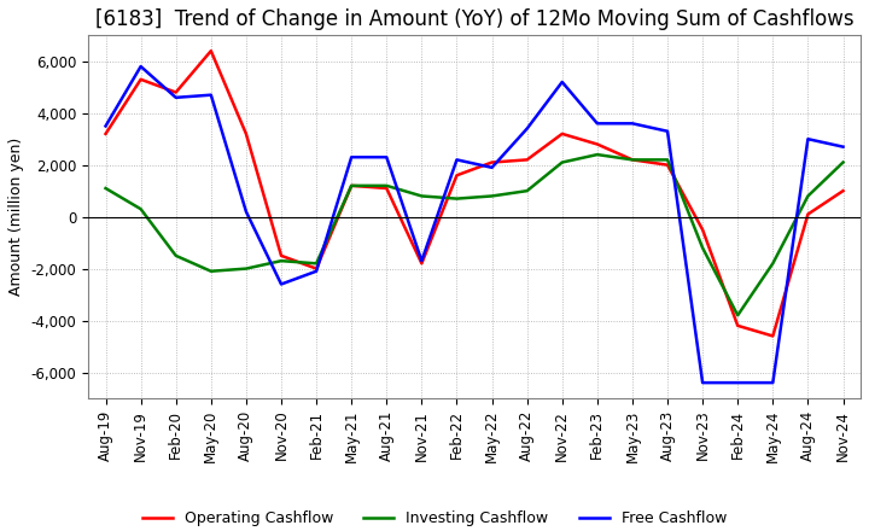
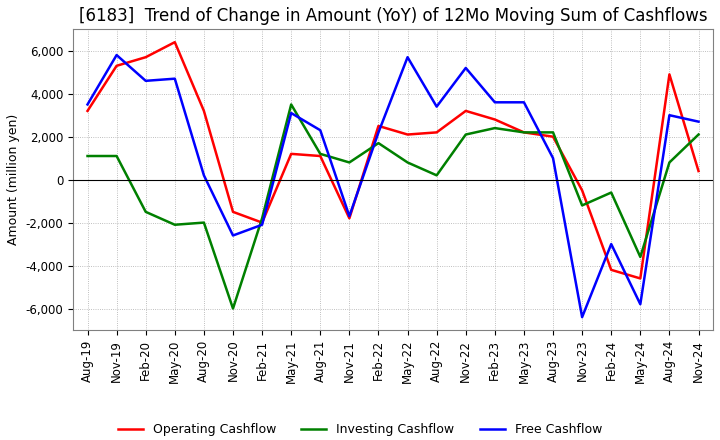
Investing Cashflow/Nov-19: 300 -> 1,100
Operating Cashflow/Feb-20: 4,800 -> 5,700
Investing Cashflow/Nov-20: -1,700 -> -6,000
Investing Cashflow/May-21: 1,200 -> 3,500
Free Cashflow/May-21: 2,300 -> 3,100
Operating Cashflow/Feb-22: 1,600 -> 2,500
Investing Cashflow/Feb-22: 700 -> 1,700
Free Cashflow/May-22: 1,900 -> 5,700
Investing Cashflow/Aug-22: 1,000 -> 200
Free Cashflow/Aug-23: 3,300 -> 1,000
Investing Cashflow/Feb-24: -3,800 -> -600
Free Cashflow/Feb-24: -6,400 -> -3,000
Investing Cashflow/May-24: -1,800 -> -3,600
Free Cashflow/May-24: -6,400 -> -5,800
Operating Cashflow/Aug-24: 100 -> 4,900
Operating Cashflow/Nov-24: 1,000 -> 400
